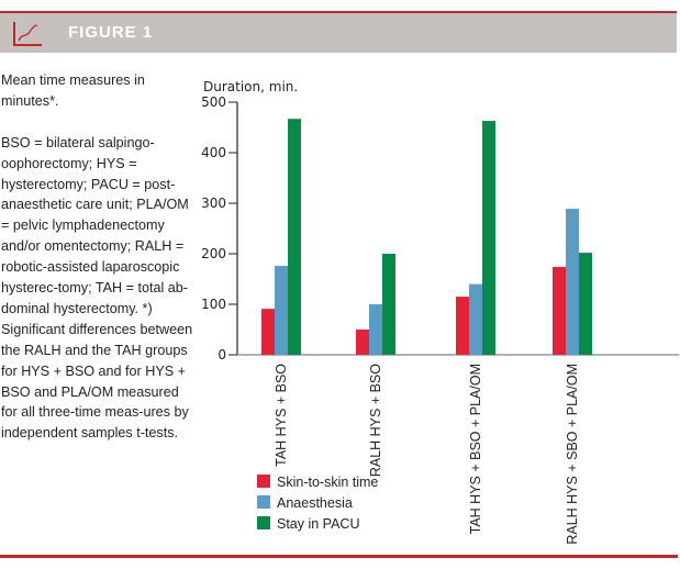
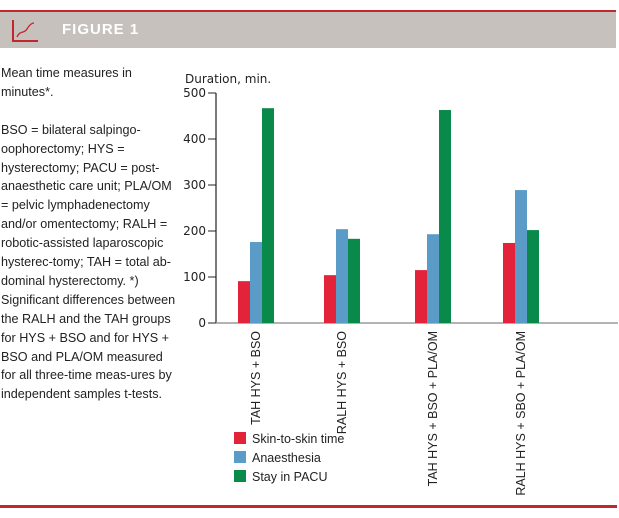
Skin-to-skin time/RALH HYS + BSO: 50 -> 100
Anaesthesia/RALH HYS + BSO: 100 -> 200
Stay in PACU/RALH HYS + BSO: 200 -> 180
Anaesthesia/TAH HYS + BSO + PLA/OM: 140 -> 190
